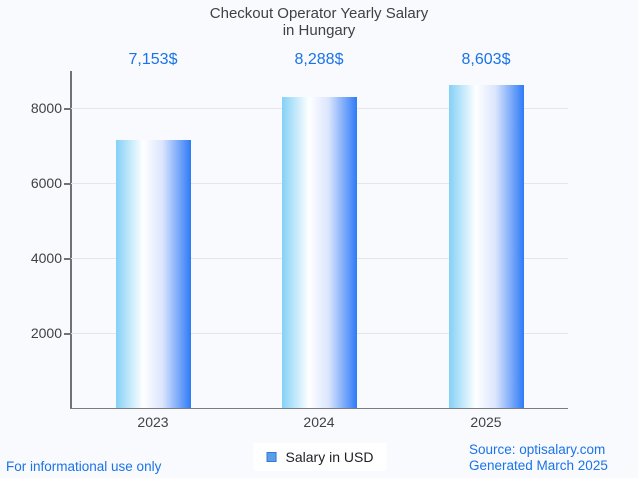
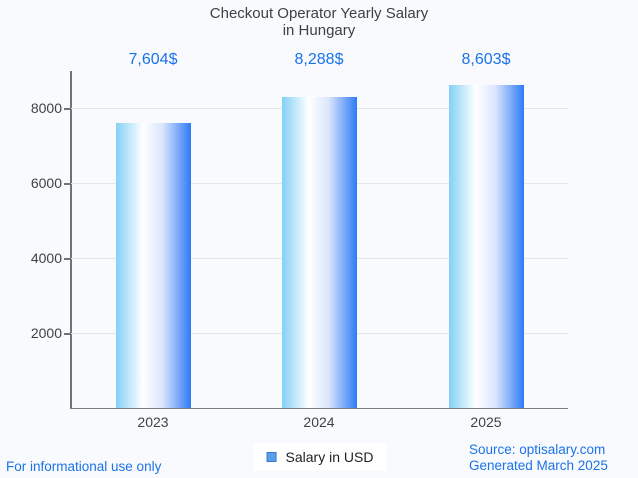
2023: 7,153 -> 7,604
